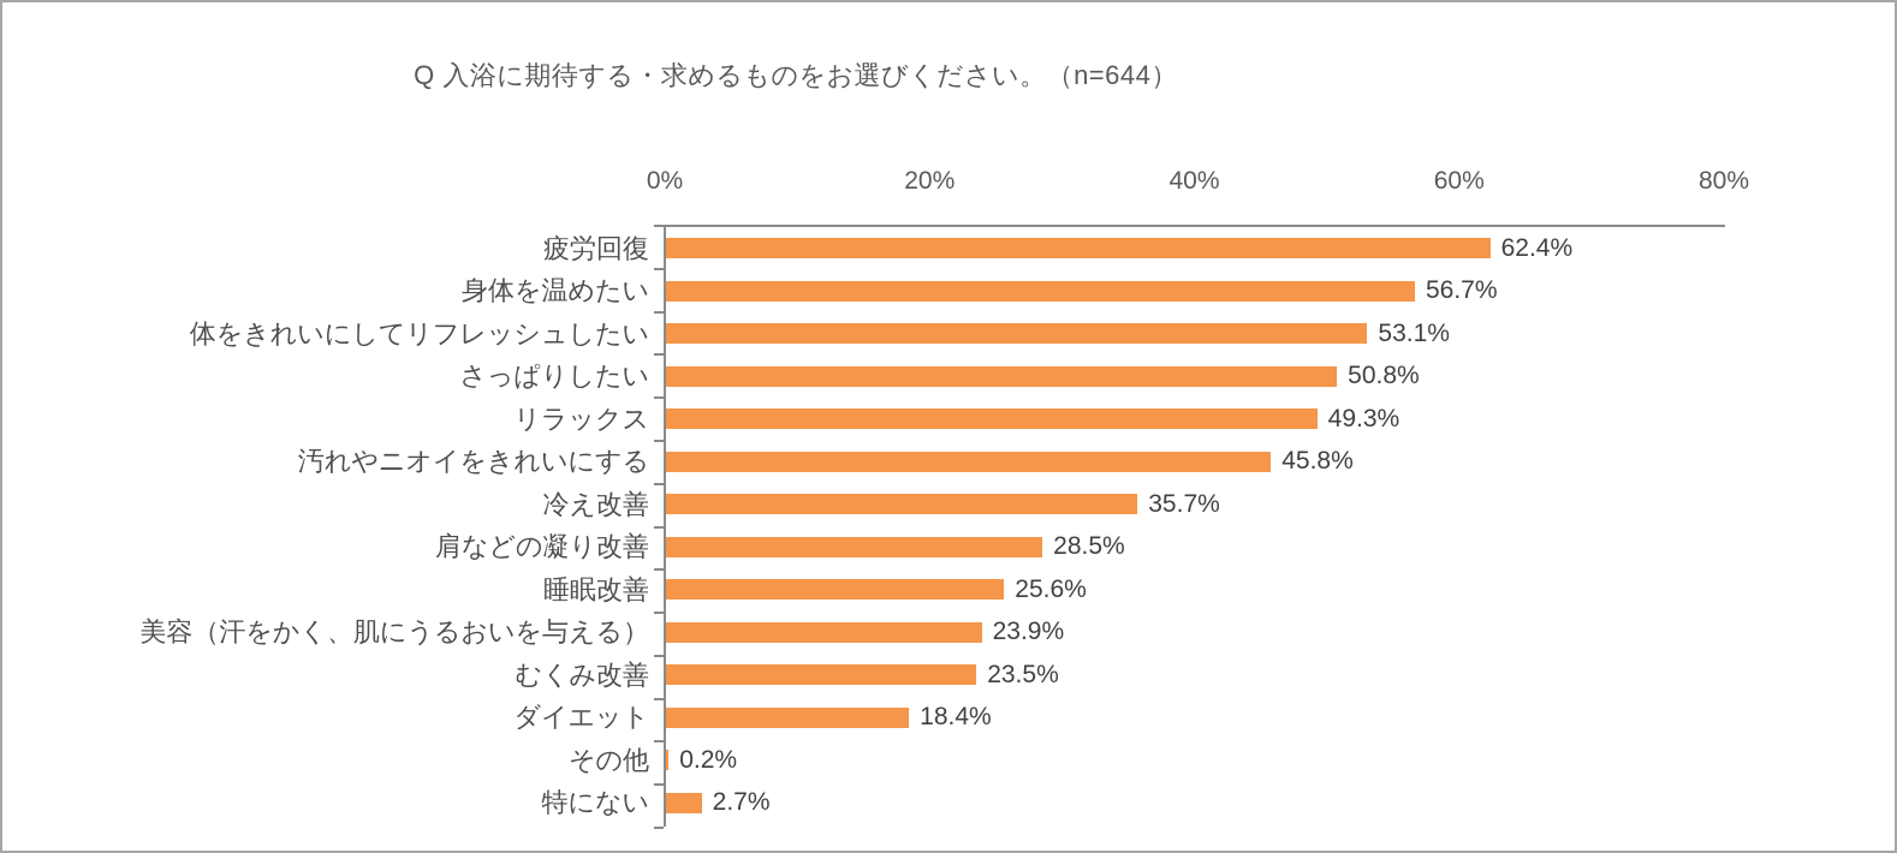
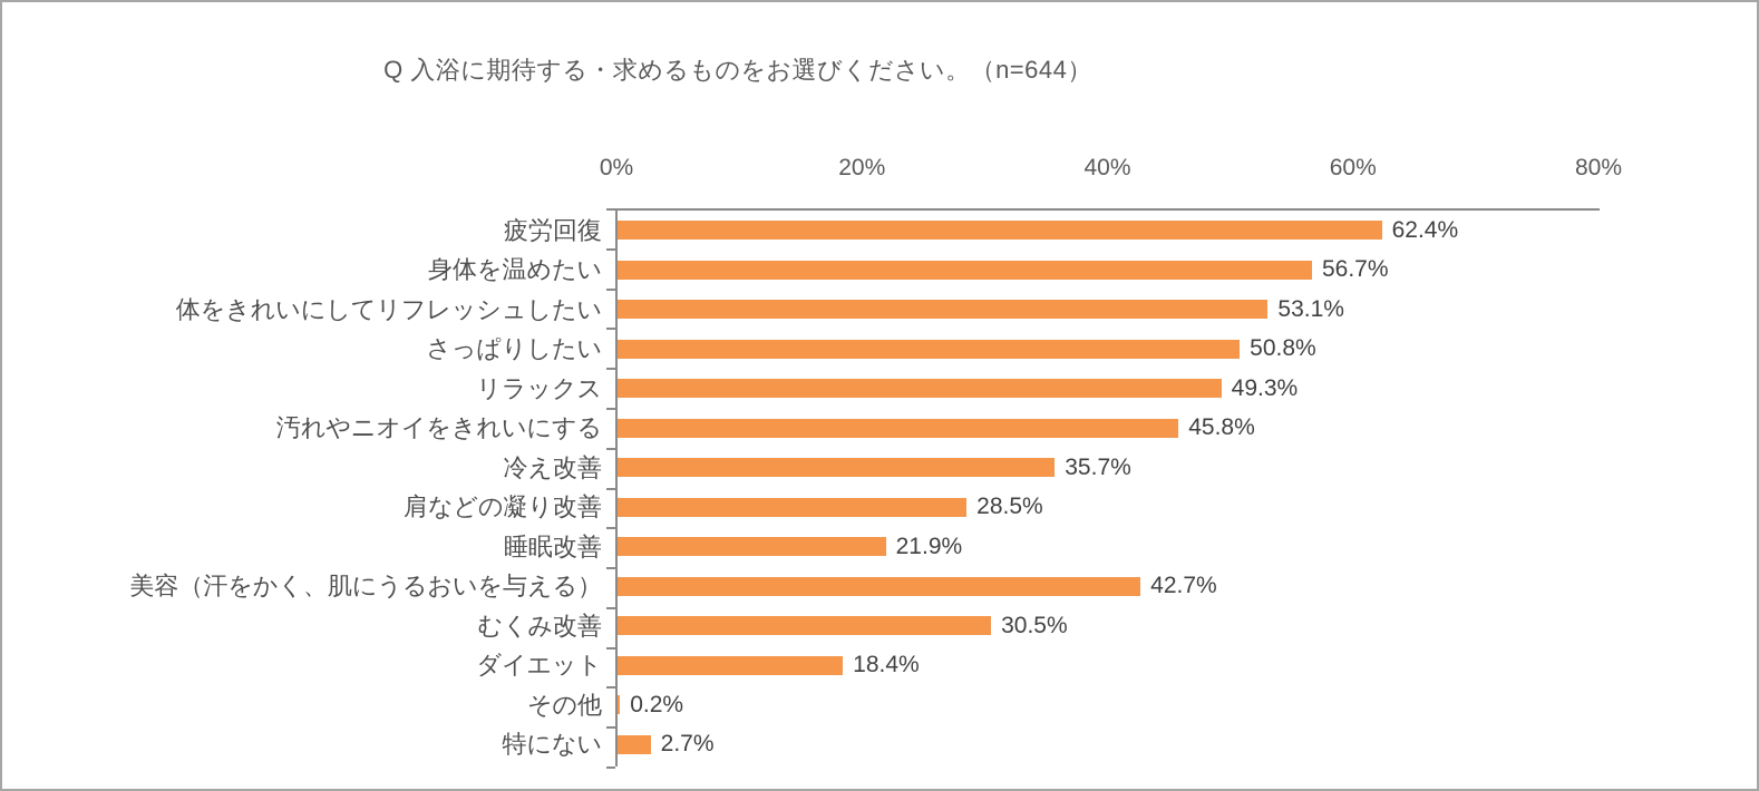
睡眠改善: 25.6% -> 21.9%
美容（汗をかく、肌にうるおいを与える）: 23.9% -> 42.7%
むくみ改善: 23.5% -> 30.5%
